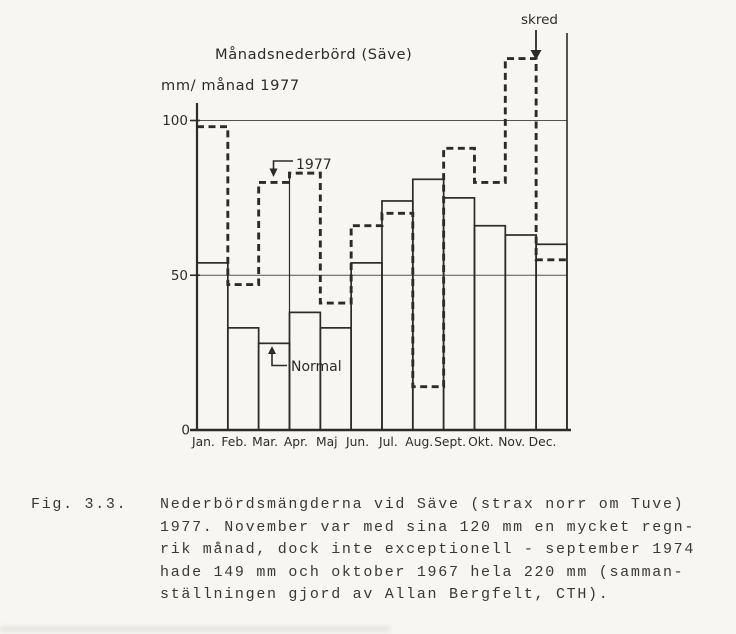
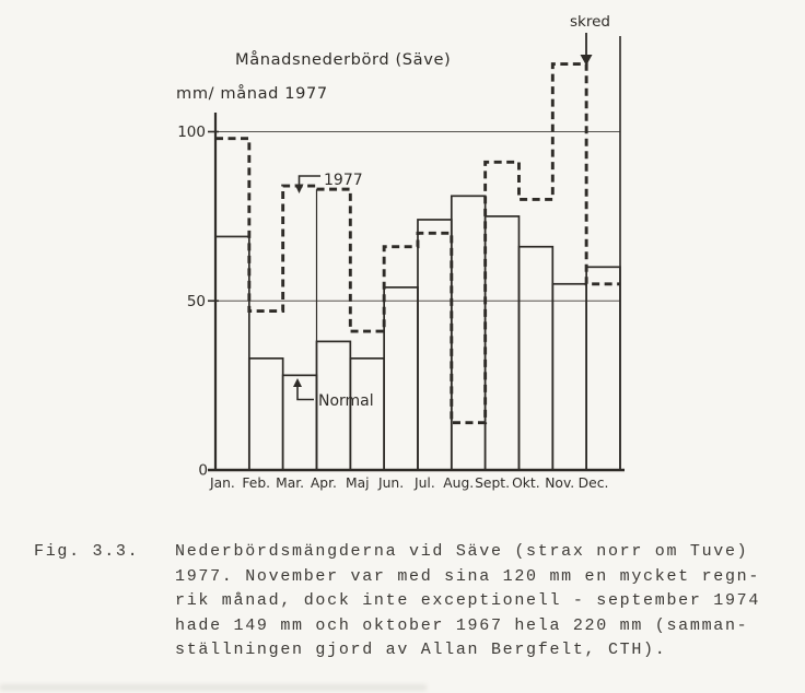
Normal/Jan.: 54 -> 69
1977/Mar.: 80 -> 84
Normal/Nov.: 63 -> 55
